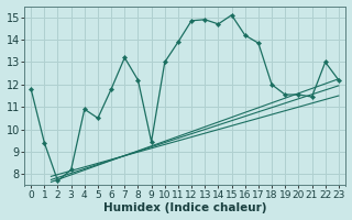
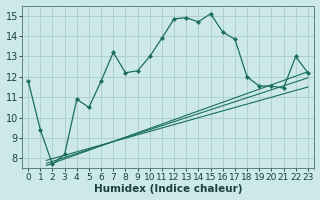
9: 9.45 -> 12.30
